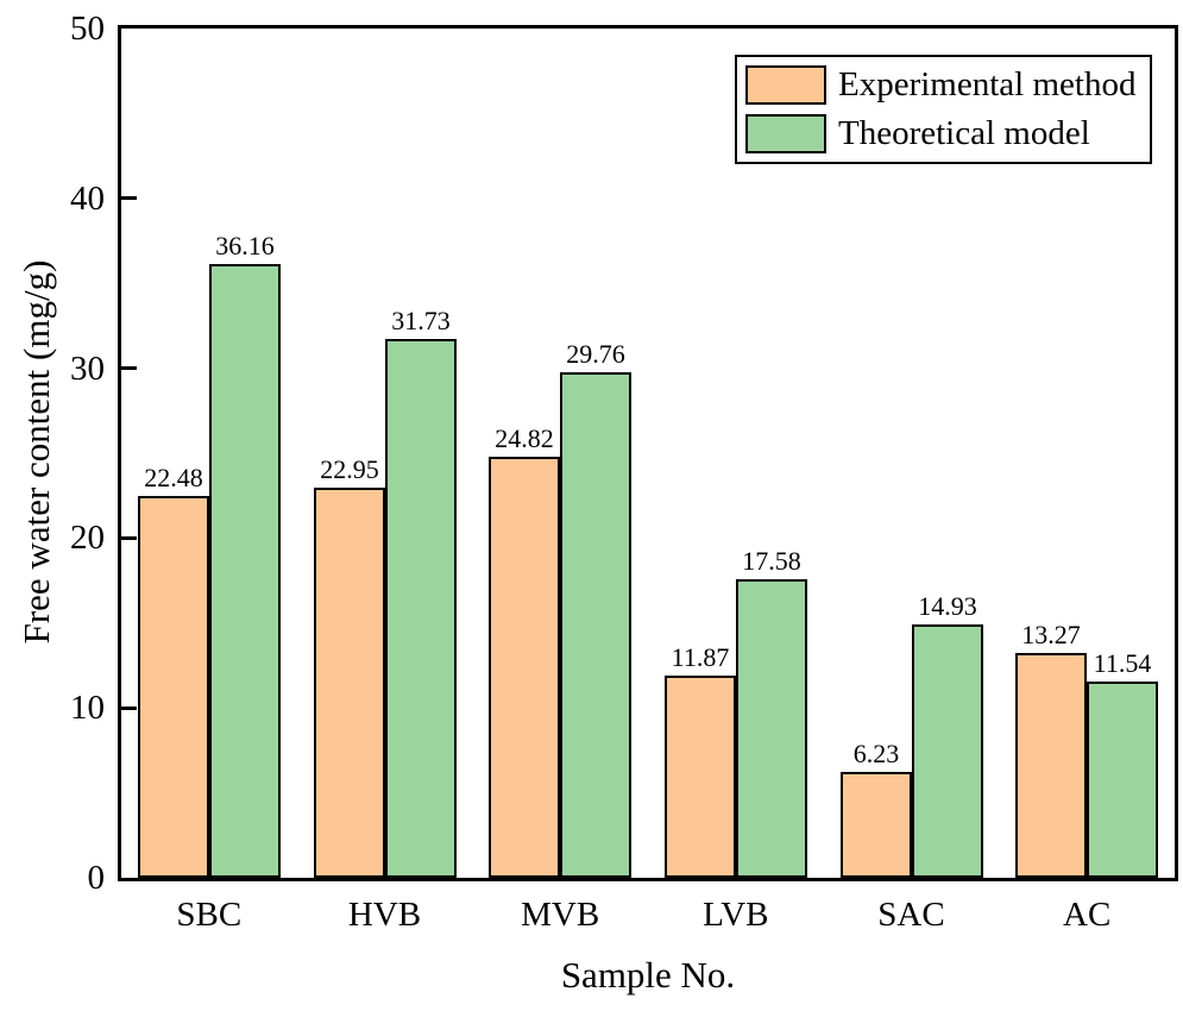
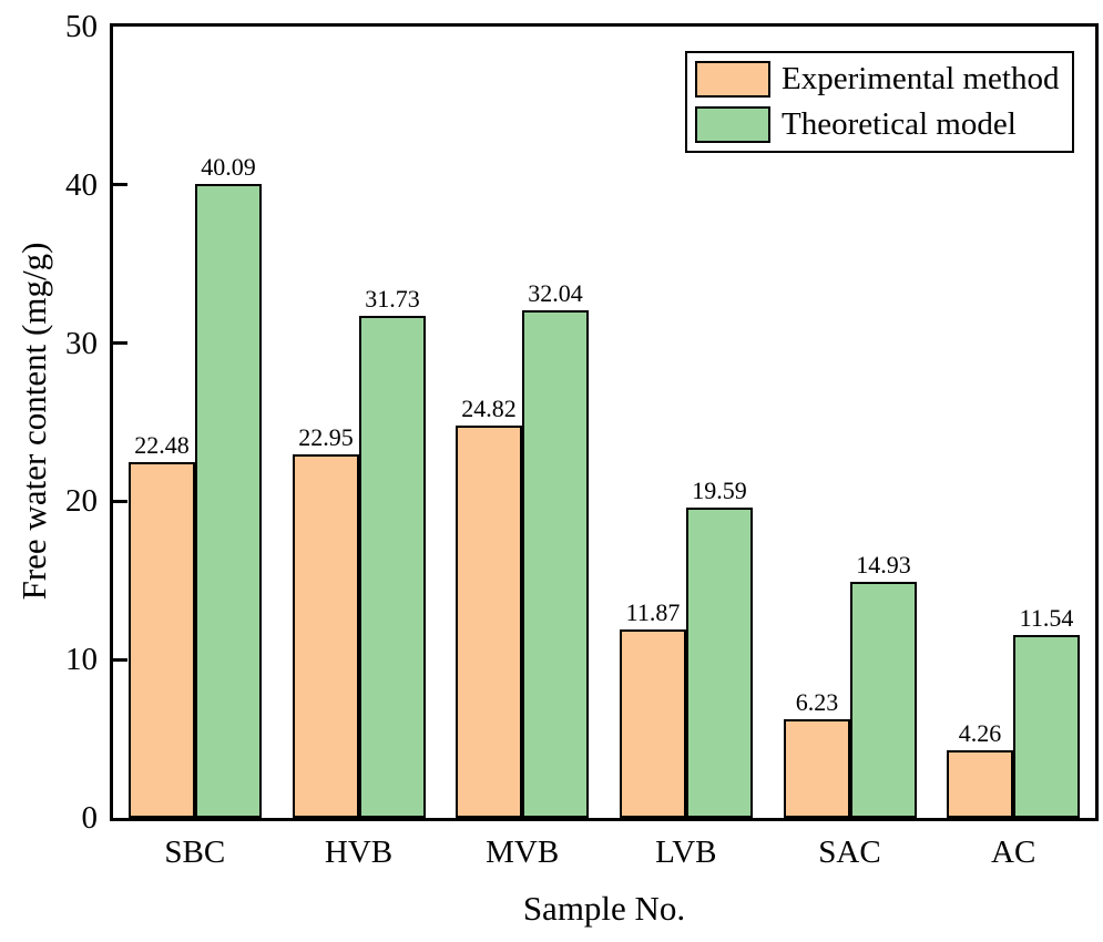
Theoretical model/SBC: 36.16 -> 40.09
Theoretical model/MVB: 29.76 -> 32.04
Theoretical model/LVB: 17.58 -> 19.59
Experimental method/AC: 13.27 -> 4.26
